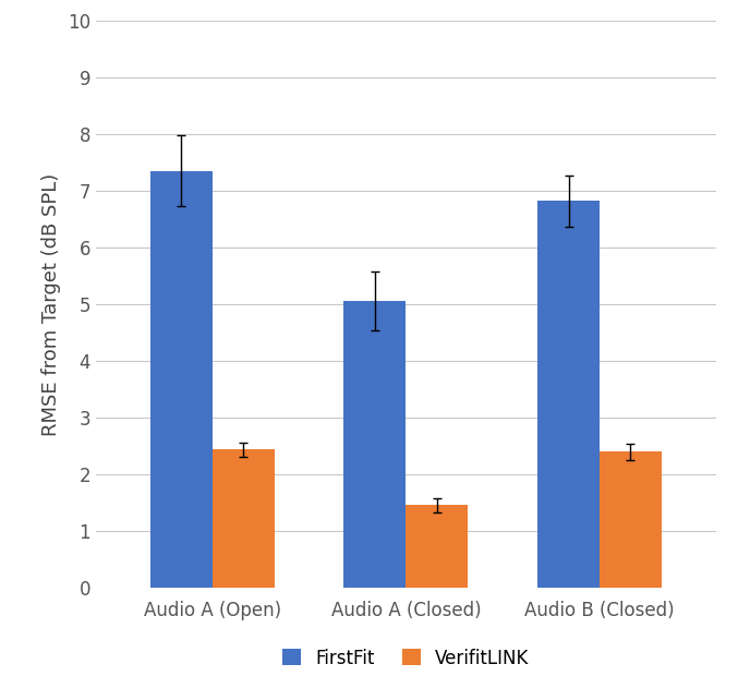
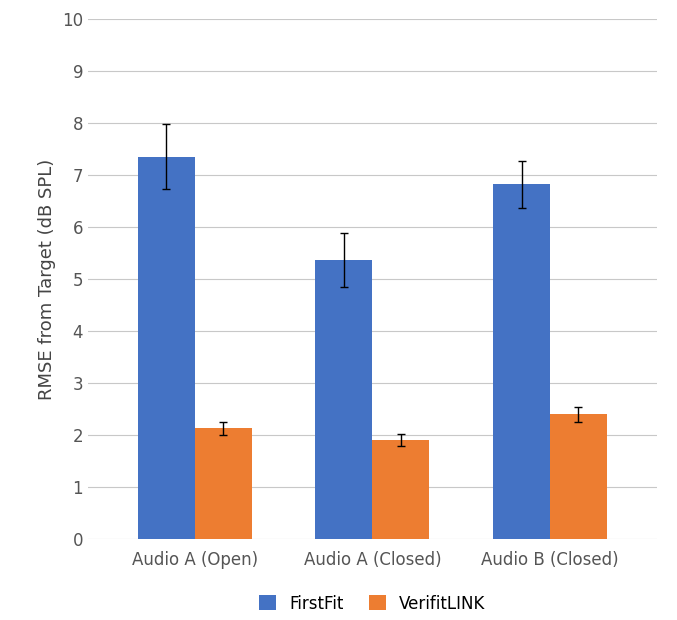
VerifitLINK/Audio A (Open): 2.44 -> 2.13
FirstFit/Audio A (Closed): 5.06 -> 5.37
VerifitLINK/Audio A (Closed): 1.46 -> 1.91
